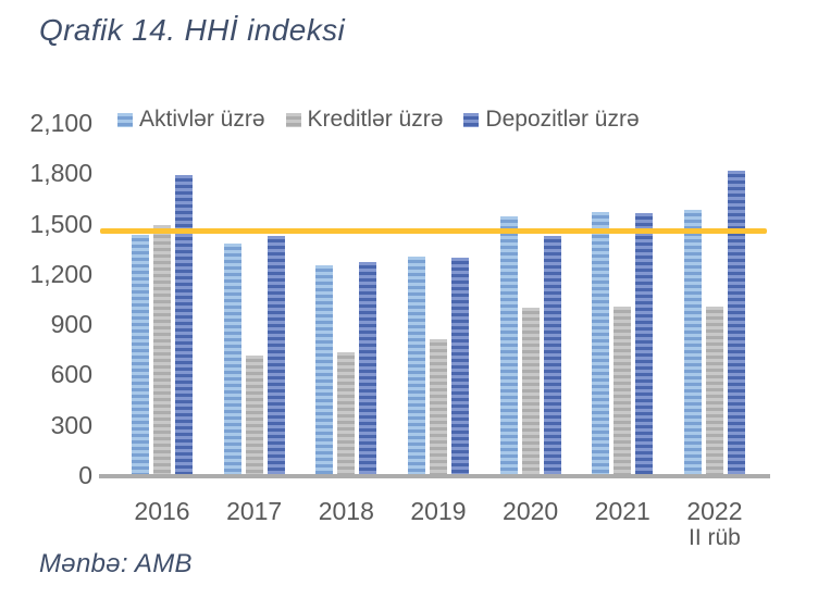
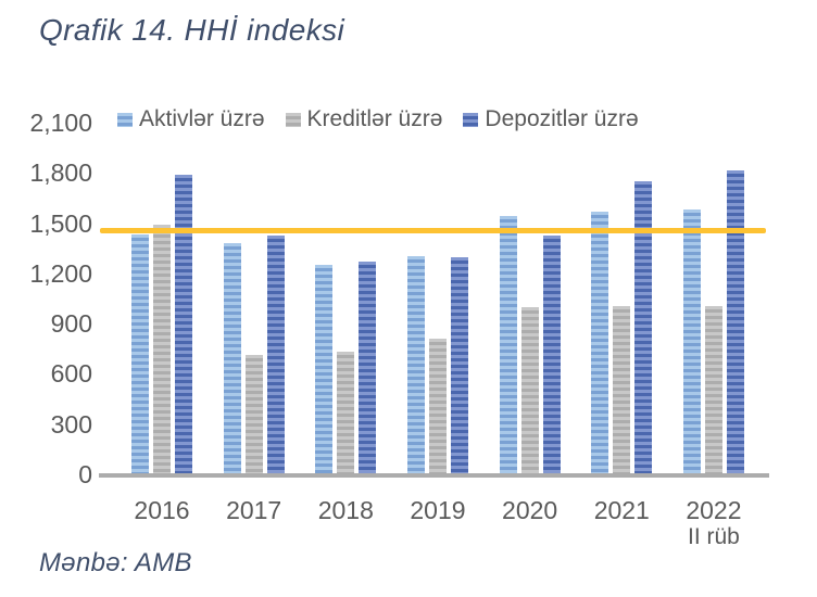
Depozitlər üzrə/2021: 1560 -> 1750
